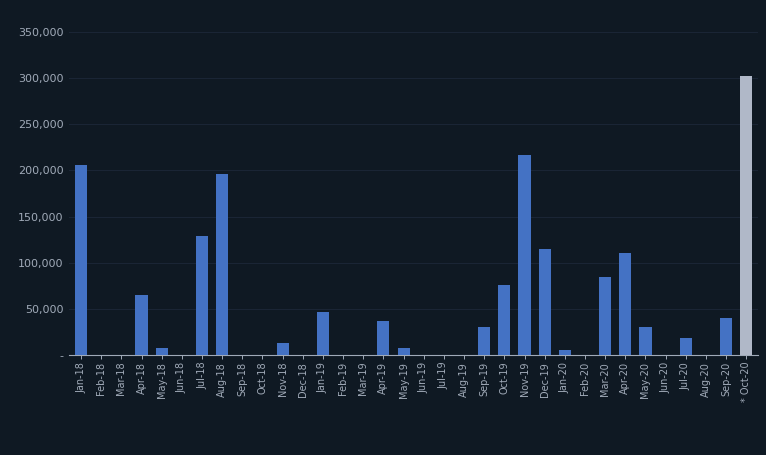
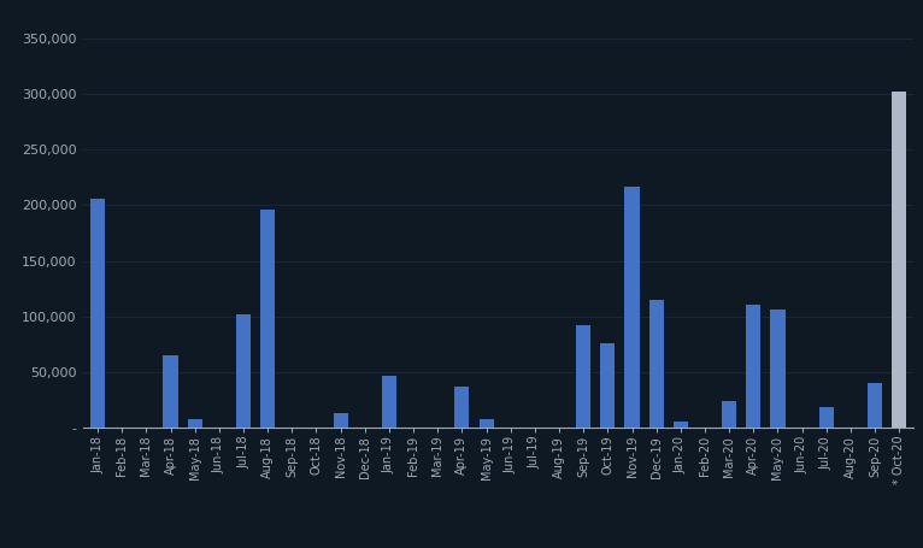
Jul-18: 129,000 -> 102,000
Sep-19: 30,000 -> 92,000
Mar-20: 85,000 -> 24,000
May-20: 30,000 -> 106,000
